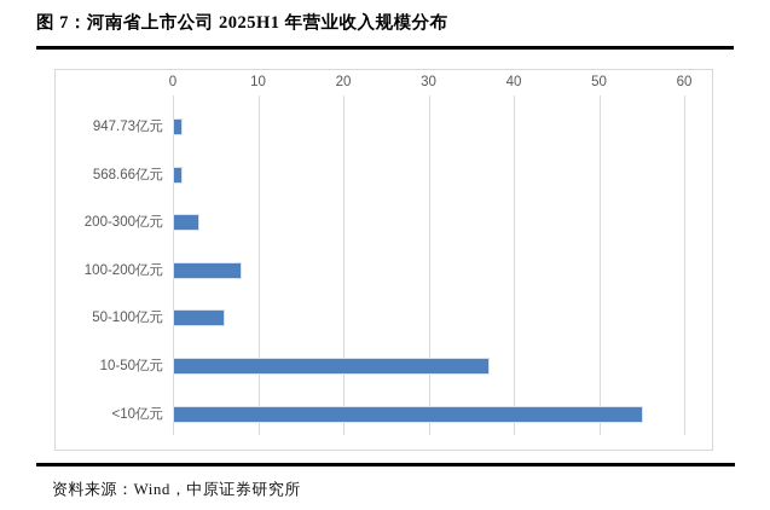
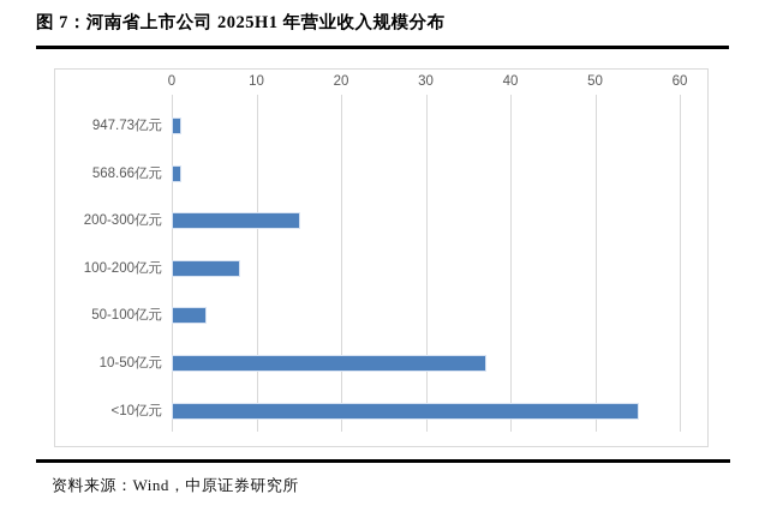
200-300亿元: 3 -> 15
50-100亿元: 6 -> 4
